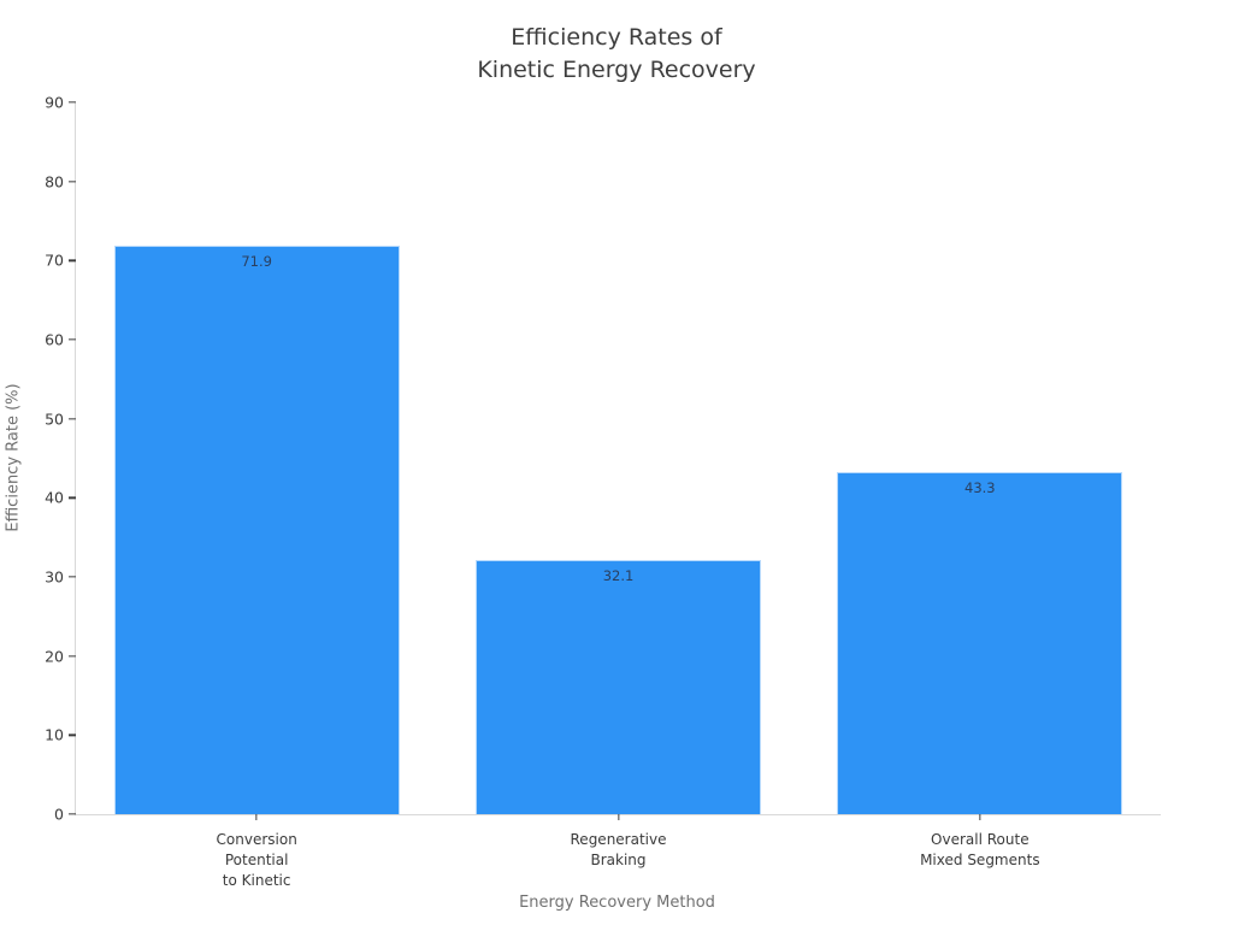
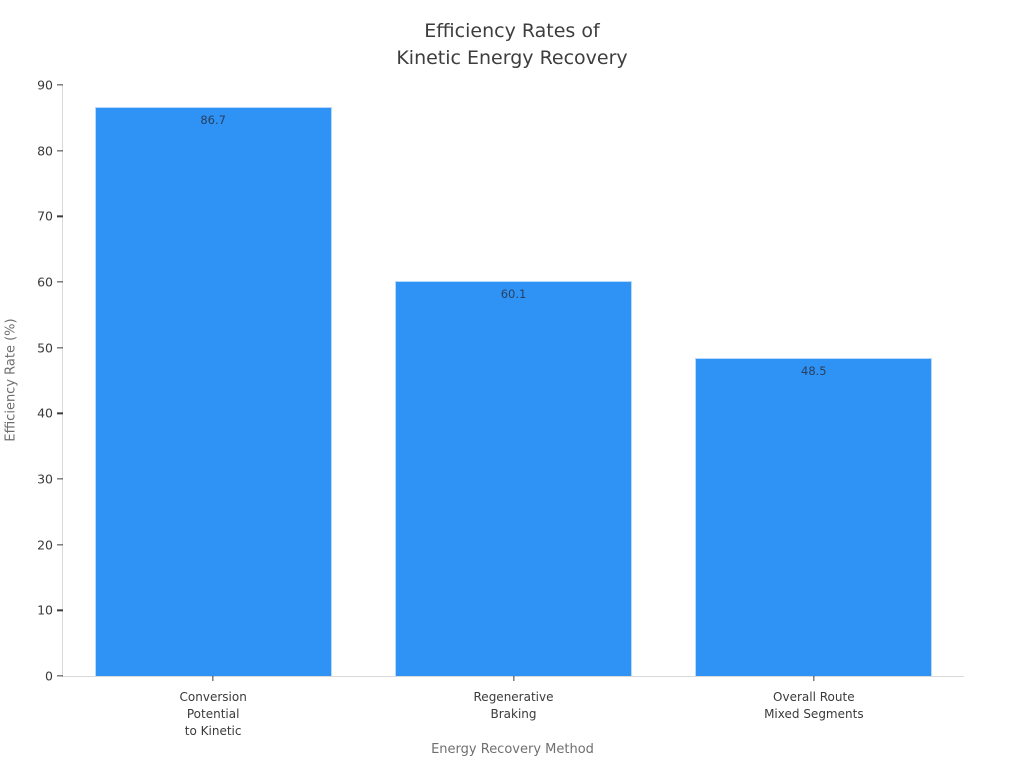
Conversion Potential to Kinetic: 71.9 -> 86.7
Regenerative Braking: 32.1 -> 60.1
Overall Route Mixed Segments: 43.3 -> 48.5
